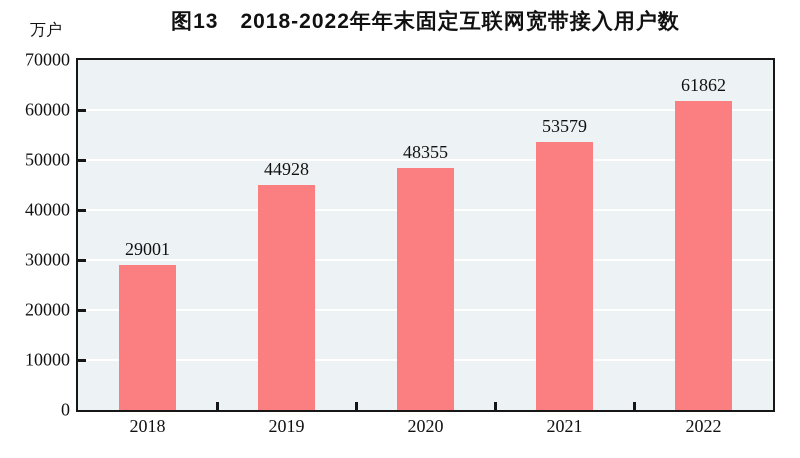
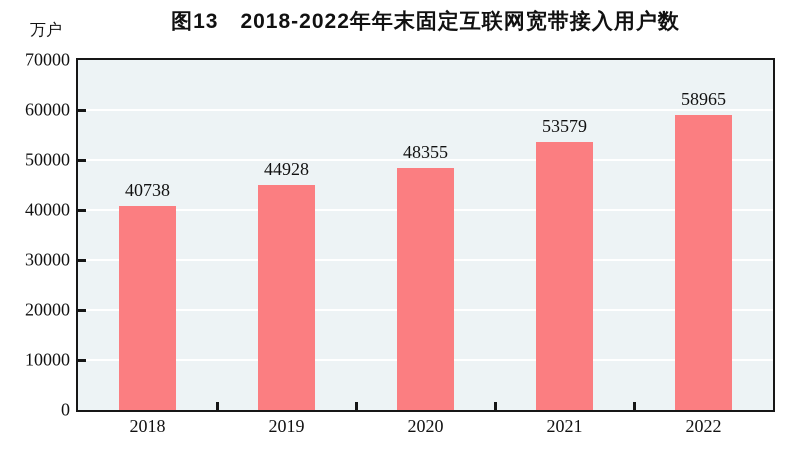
2018: 29001 -> 40738
2022: 61862 -> 58965
